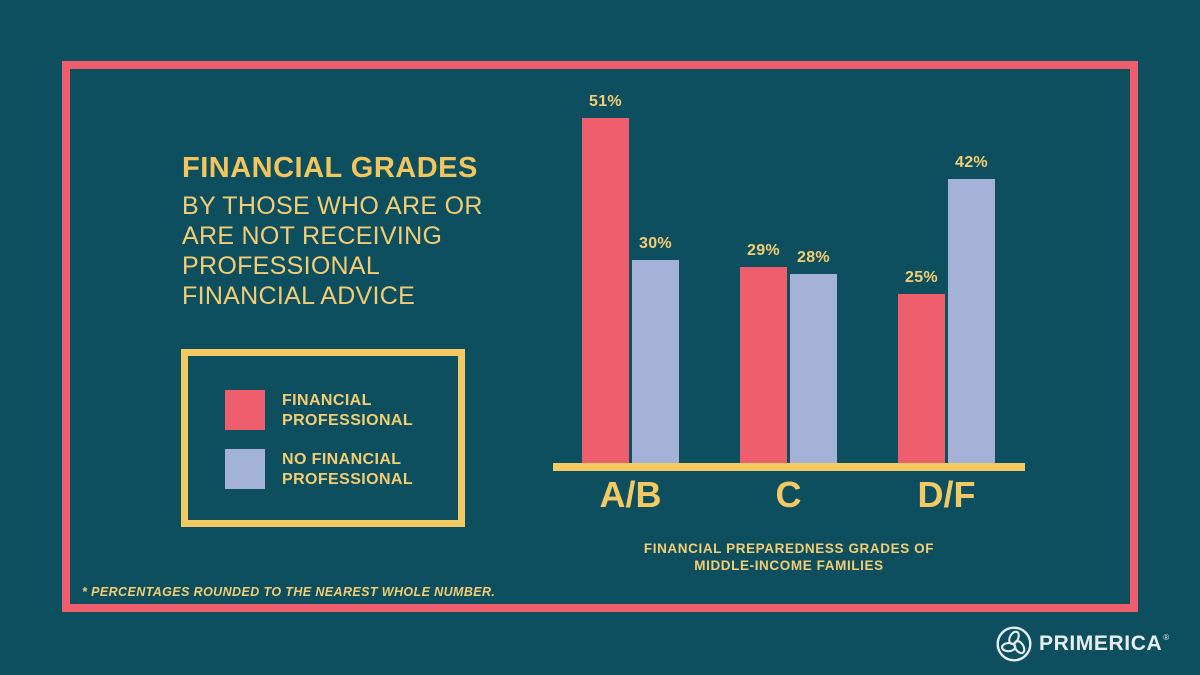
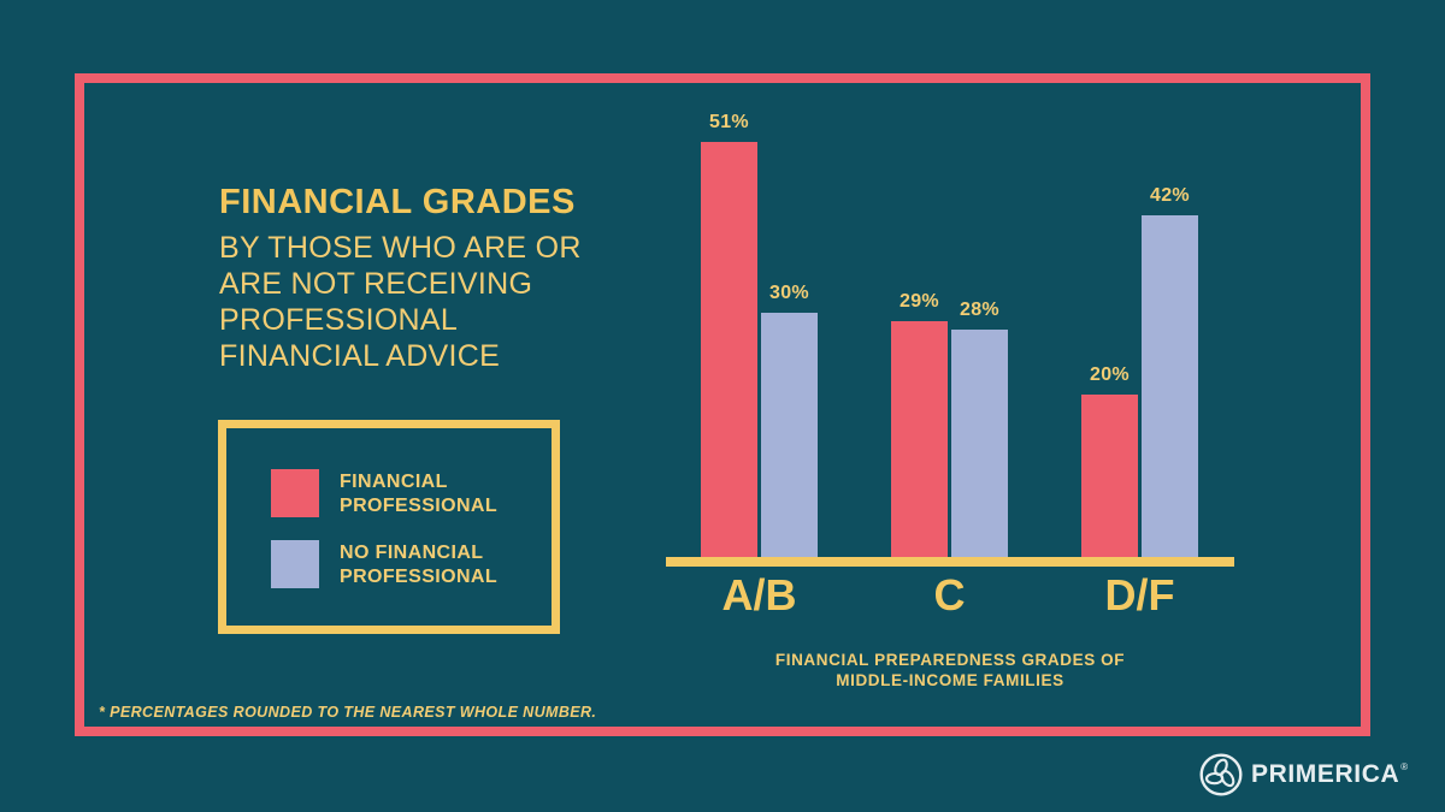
FINANCIAL PROFESSIONAL/D/F: 25% -> 20%
